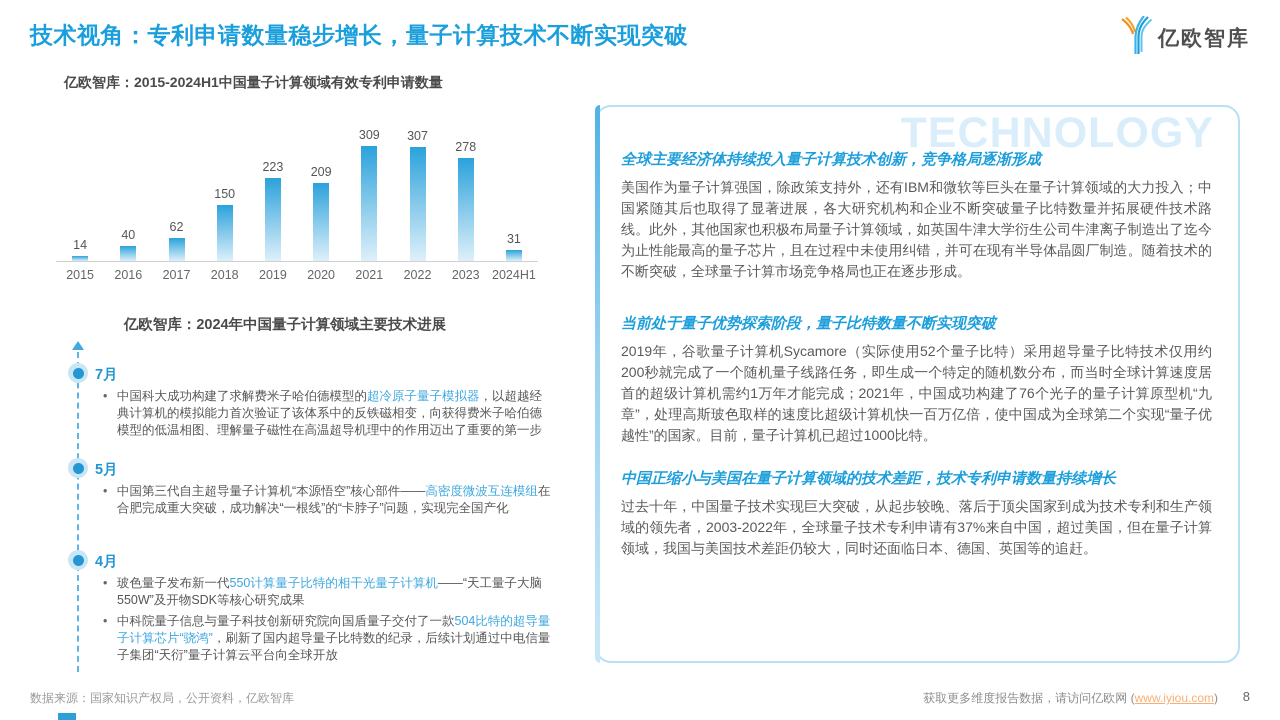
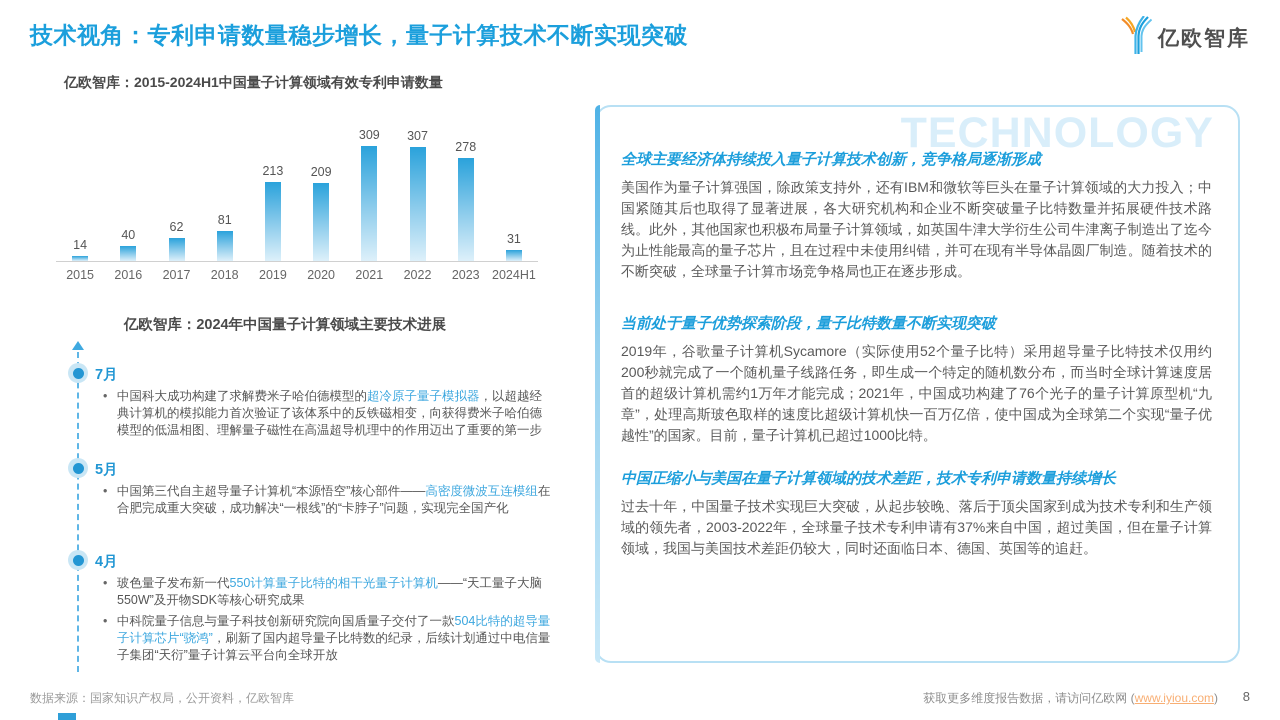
2018: 150 -> 81
2019: 223 -> 213
